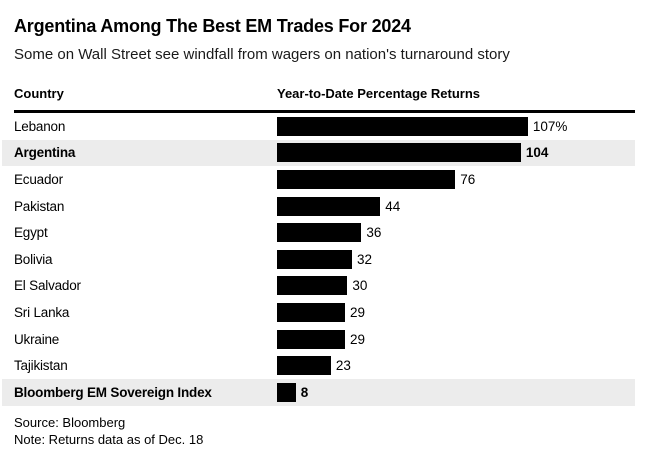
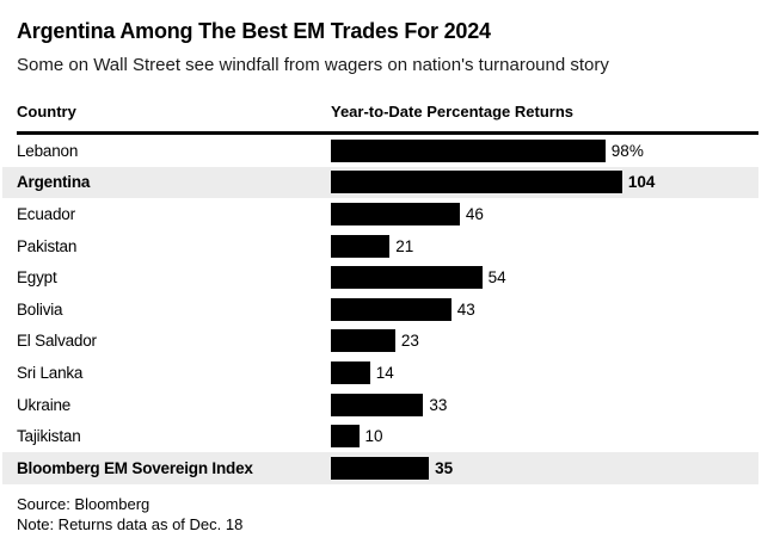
Lebanon: 107% -> 98%
Ecuador: 76 -> 46
Pakistan: 44 -> 21
Egypt: 36 -> 54
Bolivia: 32 -> 43
El Salvador: 30 -> 23
Sri Lanka: 29 -> 14
Ukraine: 29 -> 33
Tajikistan: 23 -> 10
Bloomberg EM Sovereign Index: 8 -> 35
